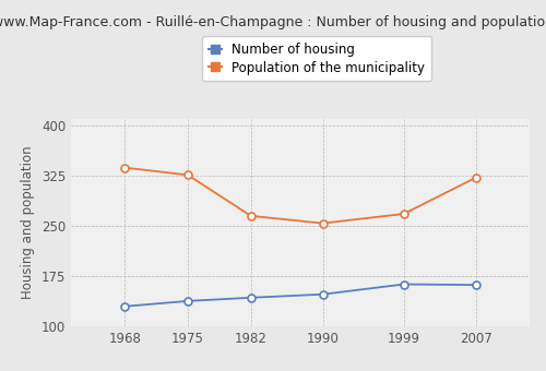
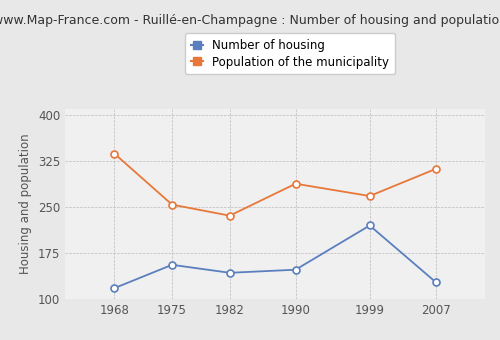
Number of housing/1968: 130 -> 118
Number of housing/1975: 138 -> 156
Population of the municipality/1975: 326 -> 254
Population of the municipality/1982: 265 -> 236
Population of the municipality/1990: 254 -> 288
Number of housing/1999: 163 -> 220
Number of housing/2007: 162 -> 128
Population of the municipality/2007: 322 -> 312
